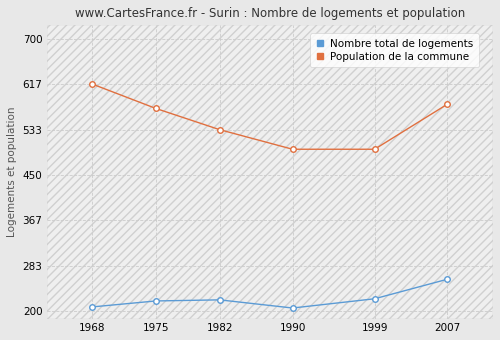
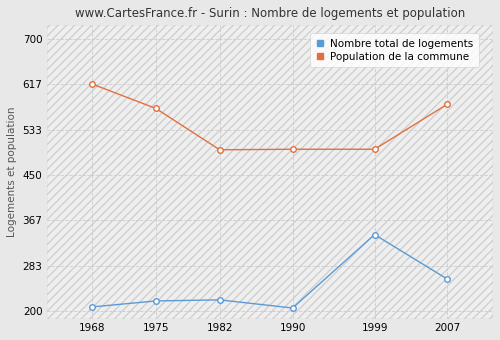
Population de la commune/1982: 533 -> 496
Nombre total de logements/1999: 222 -> 340
